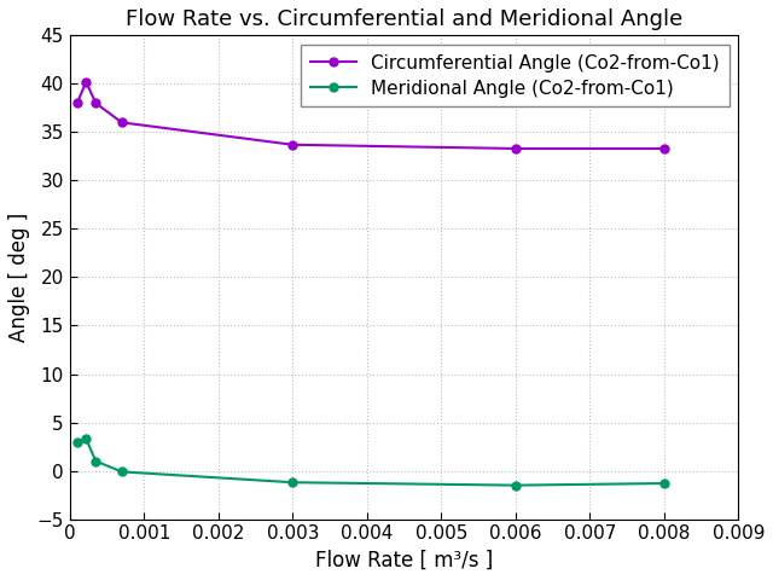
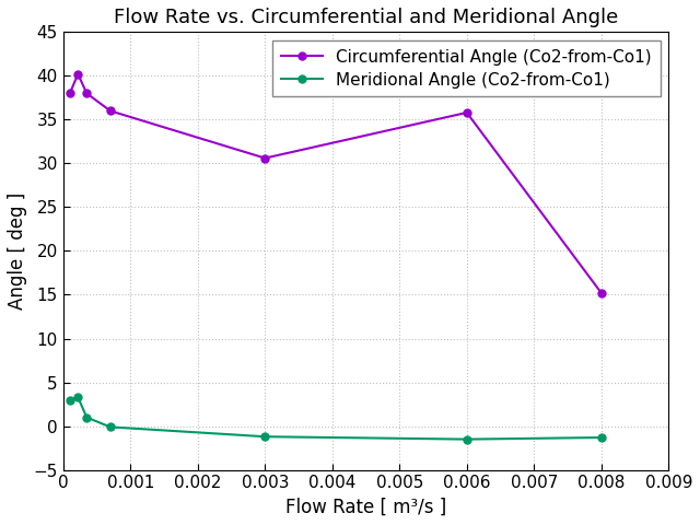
Circumferential Angle (Co2-from-Co1)/0.003: 33.7 -> 30.6
Circumferential Angle (Co2-from-Co1)/0.006: 33.3 -> 35.8
Circumferential Angle (Co2-from-Co1)/0.008: 33.3 -> 15.2
